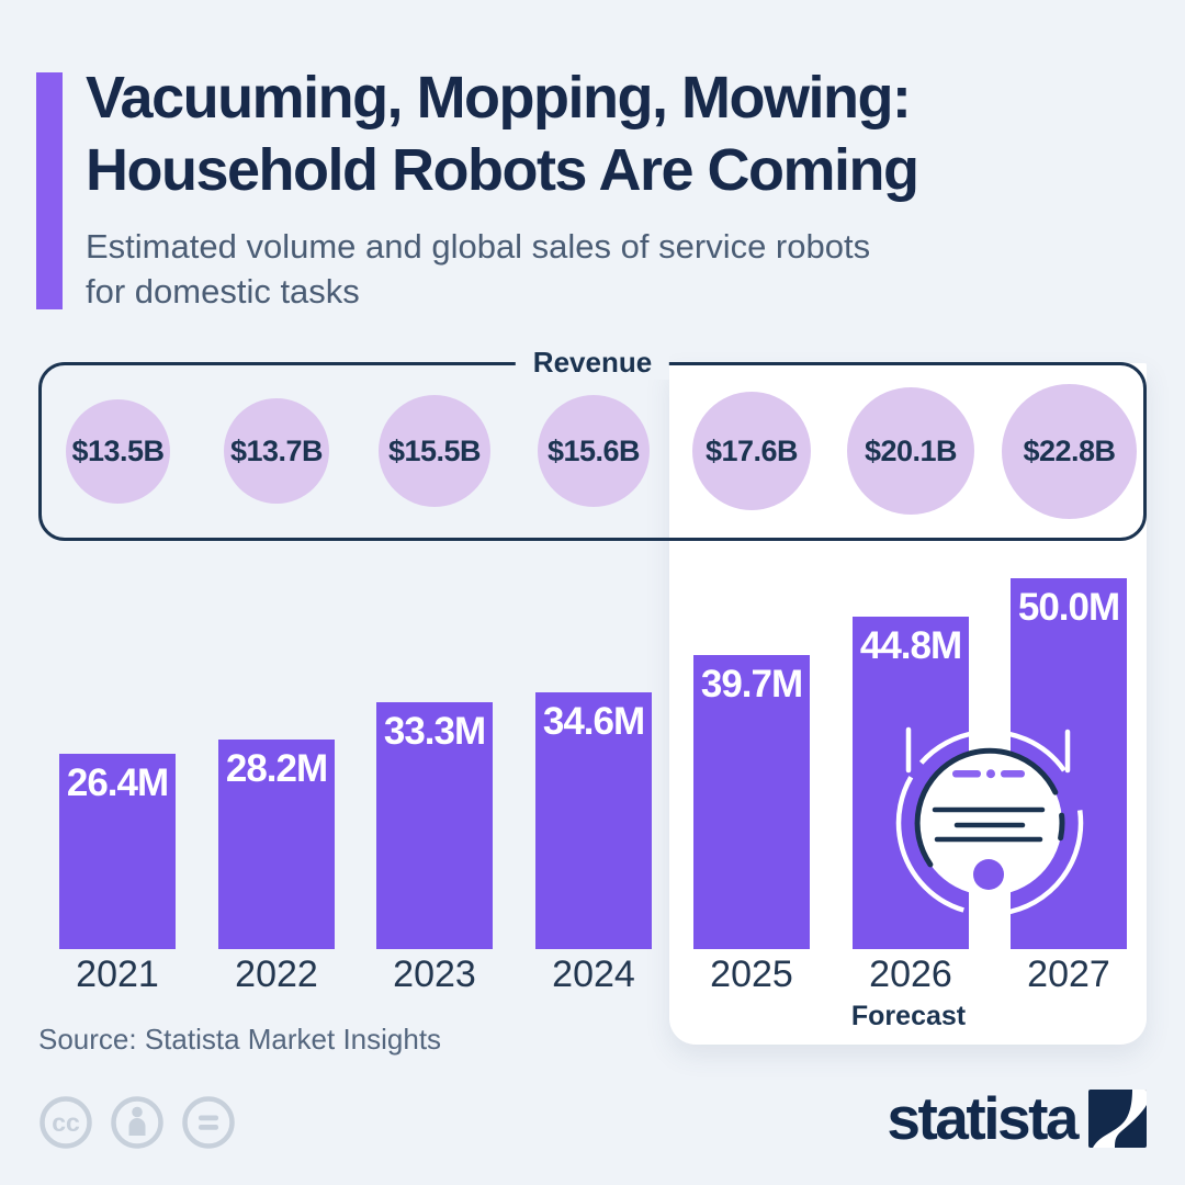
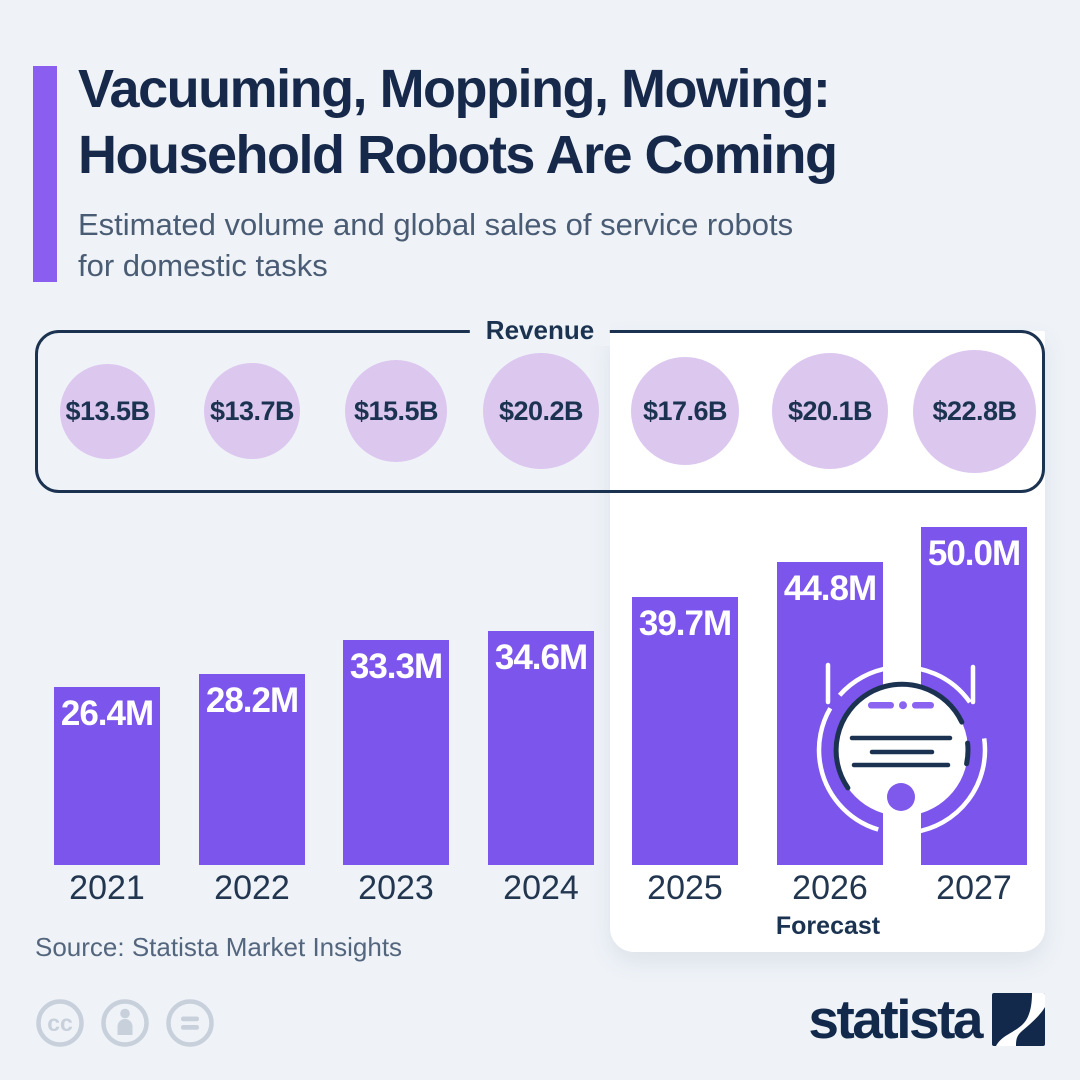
Revenue/2024: $15.6B -> $20.2B
